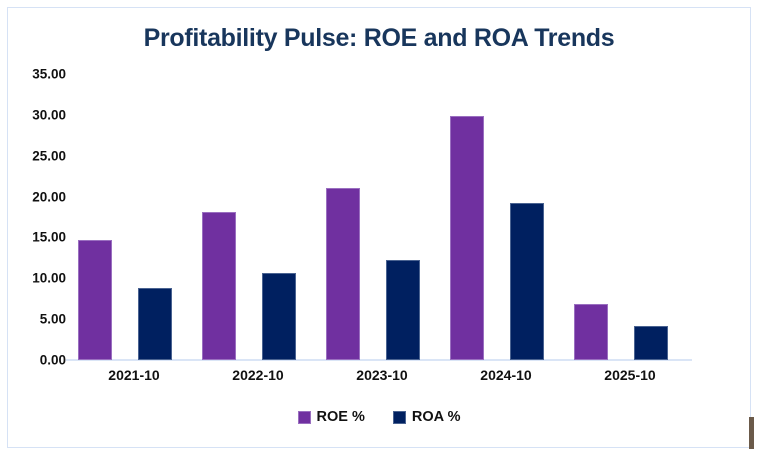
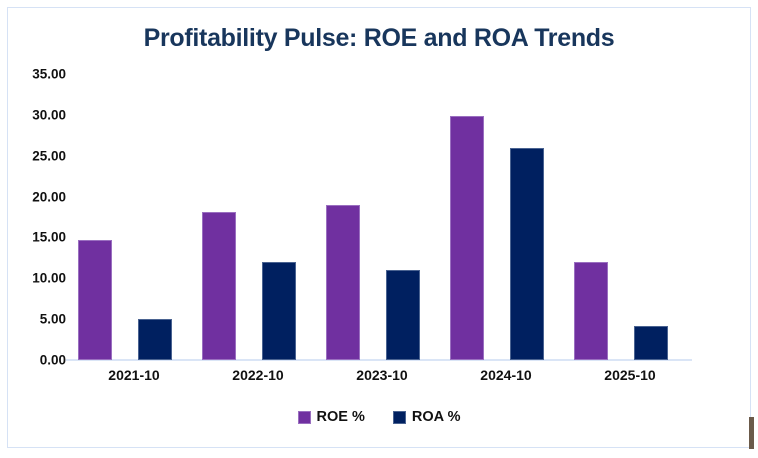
ROA %/2021-10: 9 -> 5
ROA %/2022-10: 11 -> 12
ROE %/2023-10: 21 -> 19
ROA %/2023-10: 12 -> 11
ROA %/2024-10: 19 -> 26
ROE %/2025-10: 7 -> 12
